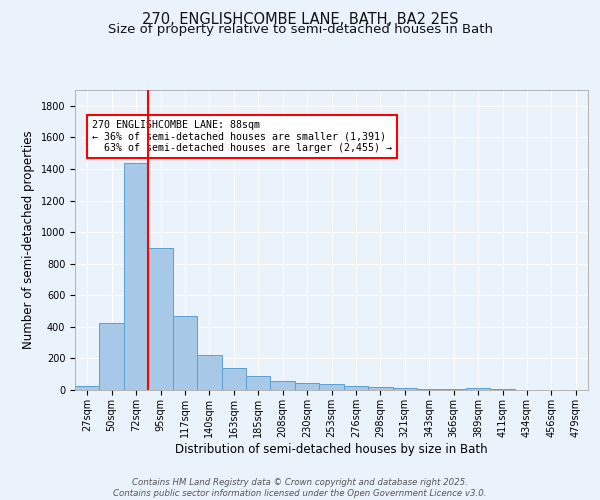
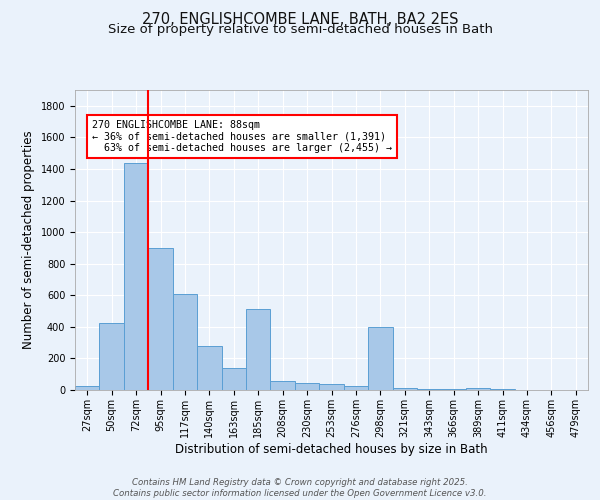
117sqm: 470 -> 610
140sqm: 220 -> 280
185sqm: 90 -> 510
298sqm: 20 -> 400
